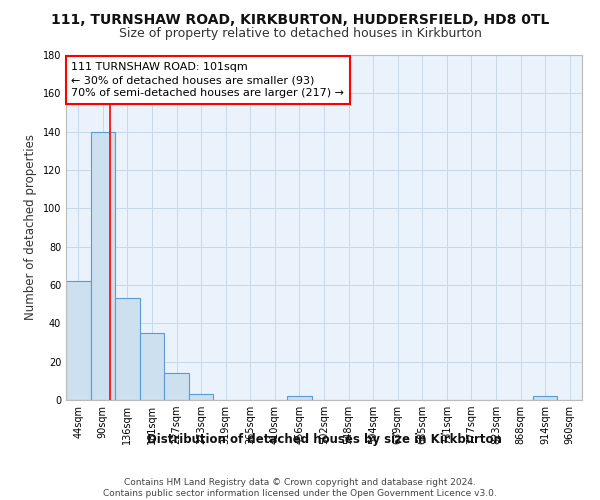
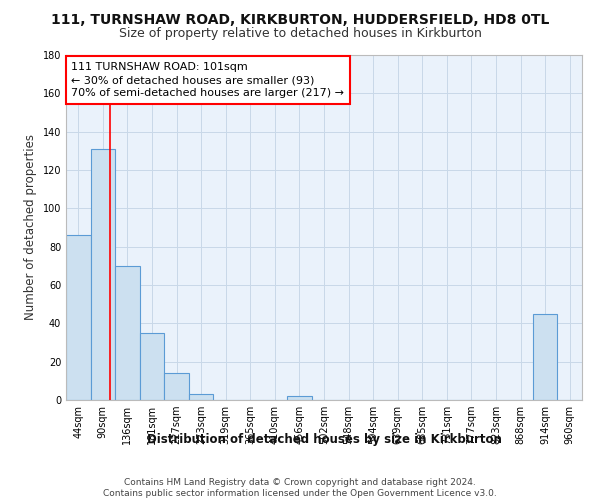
44sqm: 62 -> 86
90sqm: 140 -> 131
136sqm: 53 -> 70
914sqm: 2 -> 45
